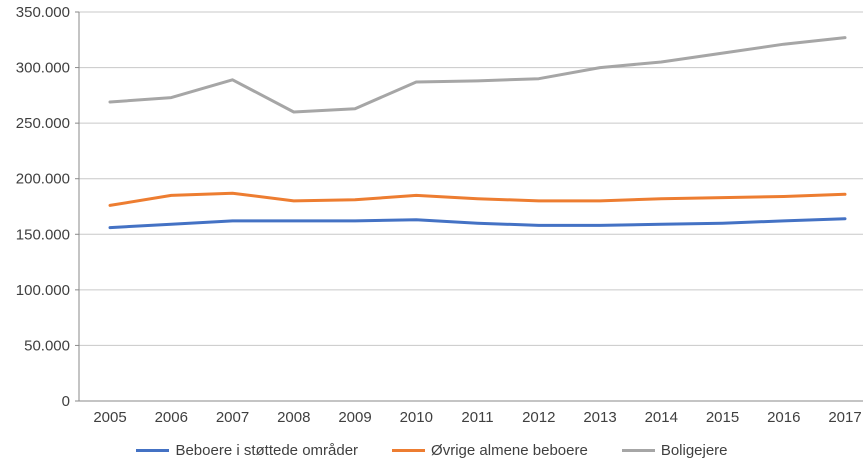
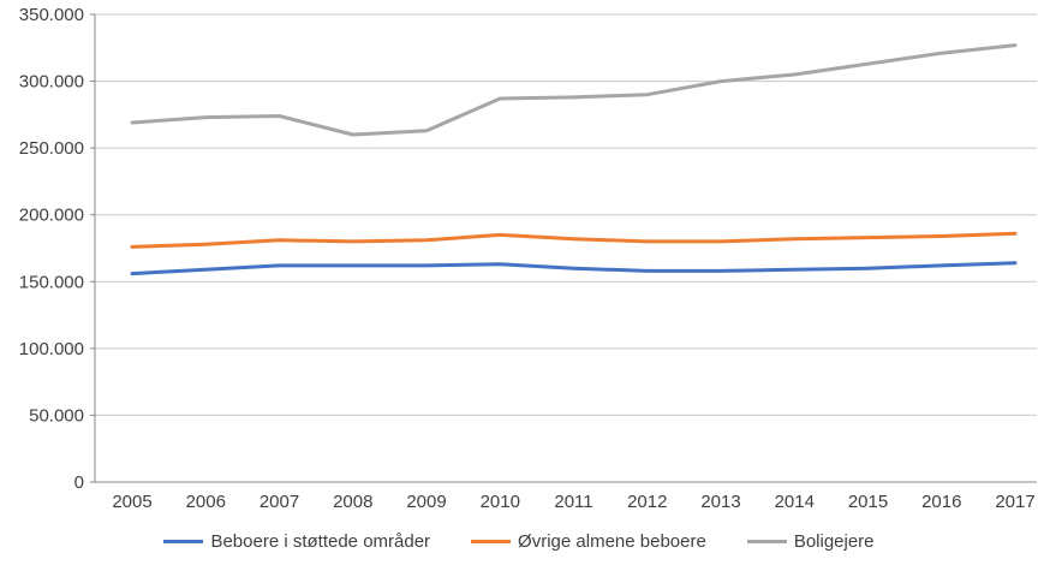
Øvrige almene beboere/2006: 185000 -> 178000
Øvrige almene beboere/2007: 187000 -> 181000
Boligejere/2007: 289000 -> 274000
